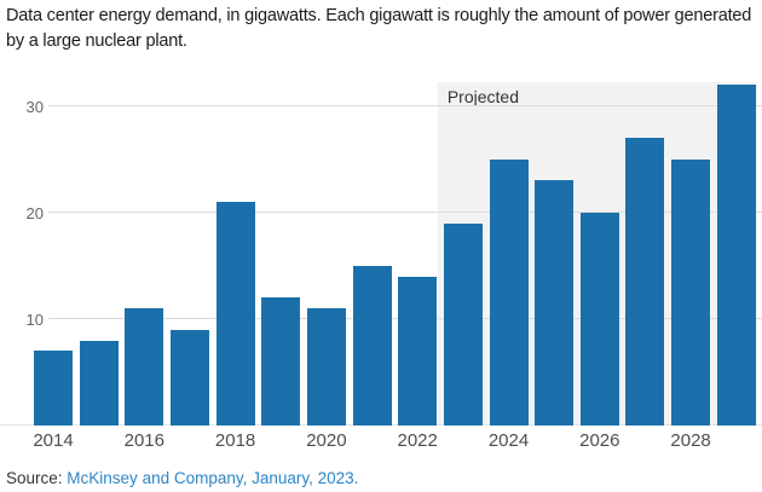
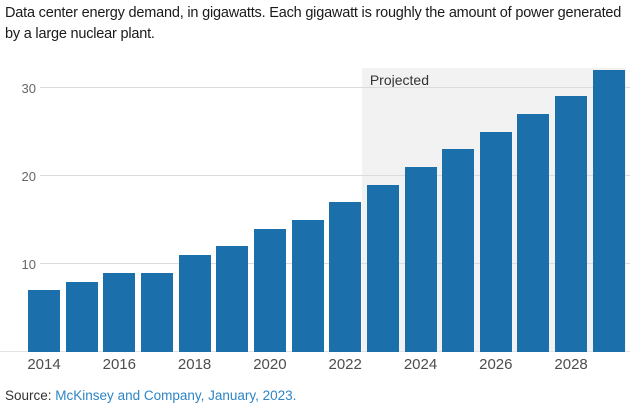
2016: 11 -> 9
2018: 21 -> 11
2020: 11 -> 14
2022: 14 -> 17
2024: 25 -> 21
2026: 20 -> 25
2028: 25 -> 29
